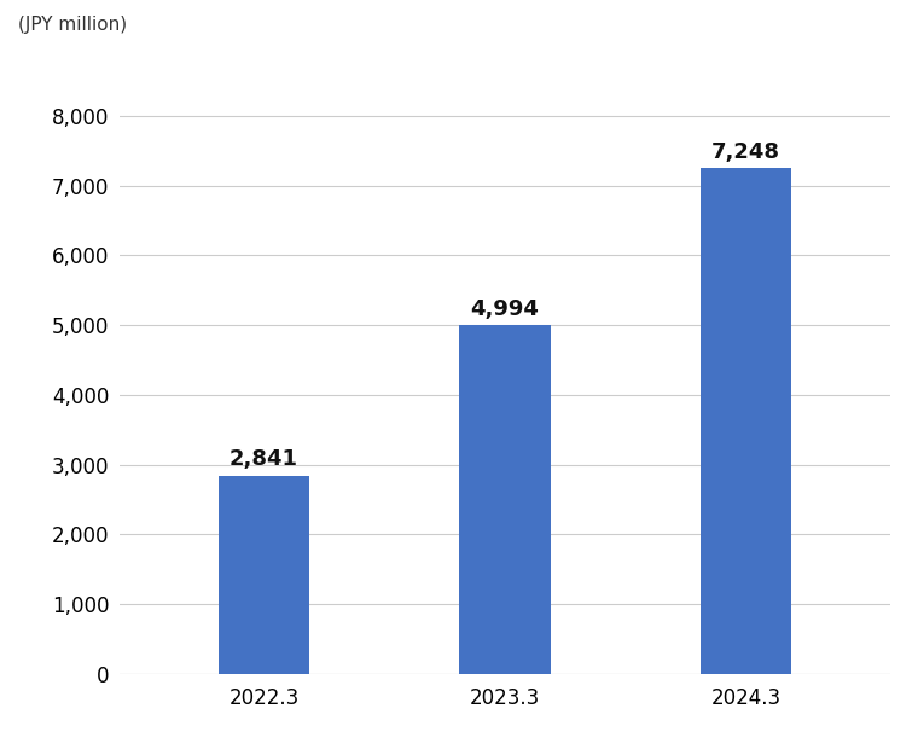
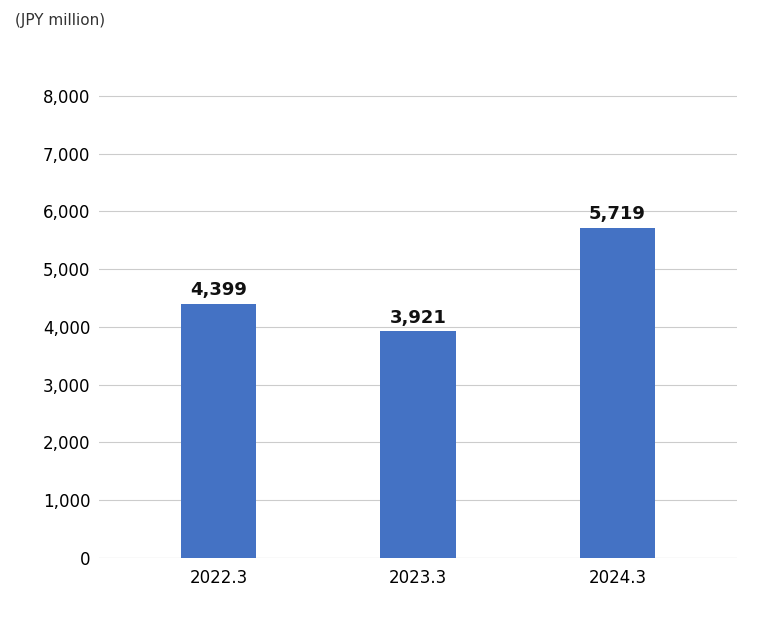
2022.3: 2,841 -> 4,399
2023.3: 4,994 -> 3,921
2024.3: 7,248 -> 5,719
